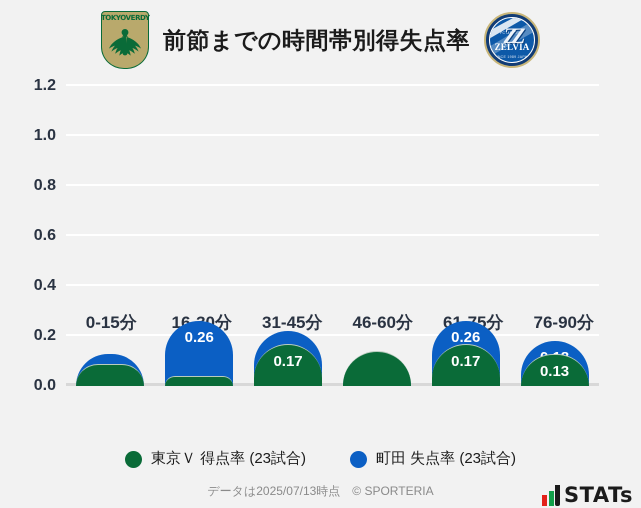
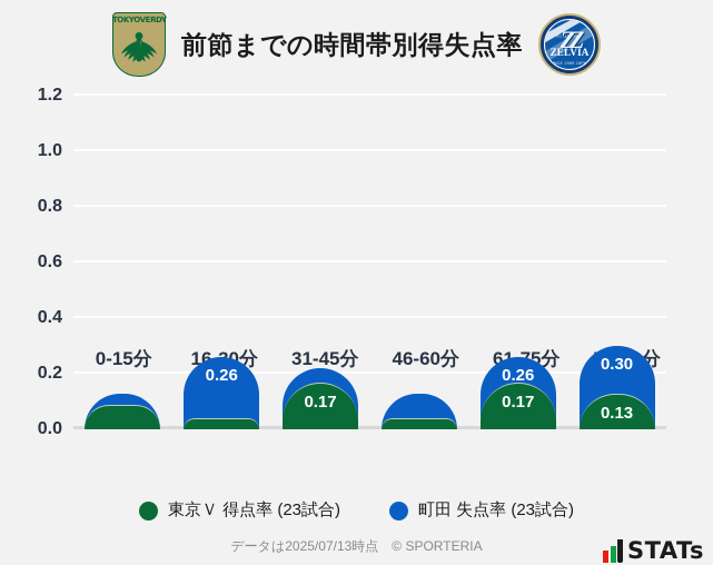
東京Ｖ 得点率 (23試合)/46-60分: 0.14 -> 0.04
町田 失点率 (23試合)/76-90分: 0.18 -> 0.30
